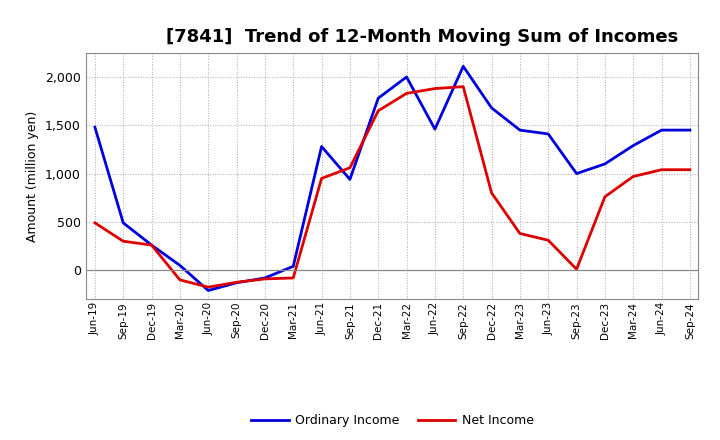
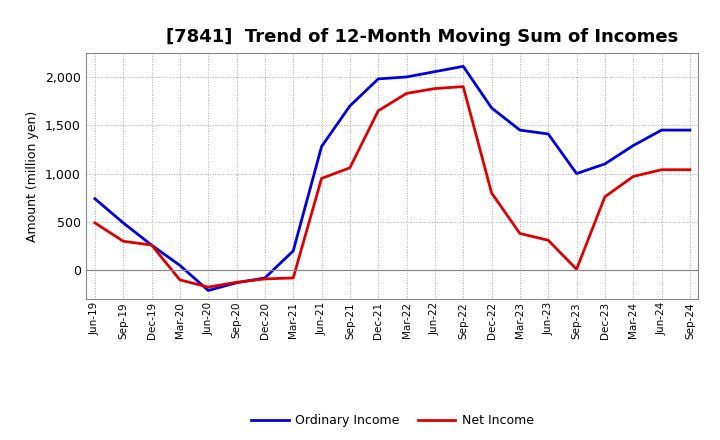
Ordinary Income/Jun-19: 1,480 -> 740
Ordinary Income/Mar-21: 40 -> 200
Ordinary Income/Sep-21: 940 -> 1,700
Ordinary Income/Dec-21: 1,780 -> 1,980
Ordinary Income/Jun-22: 1,460 -> 2,060
